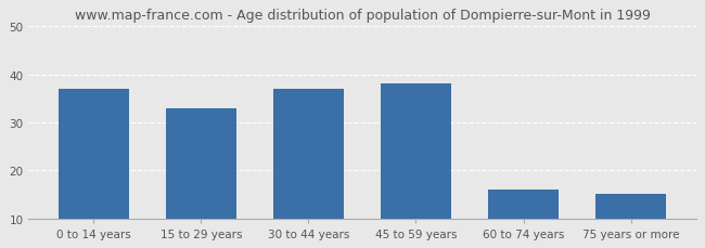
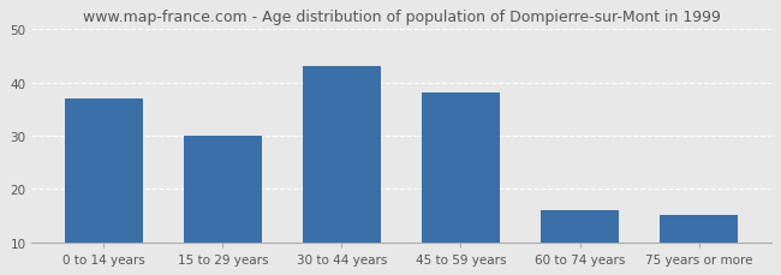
15 to 29 years: 33 -> 30
30 to 44 years: 37 -> 43
